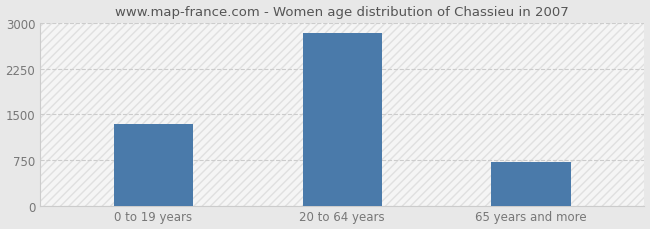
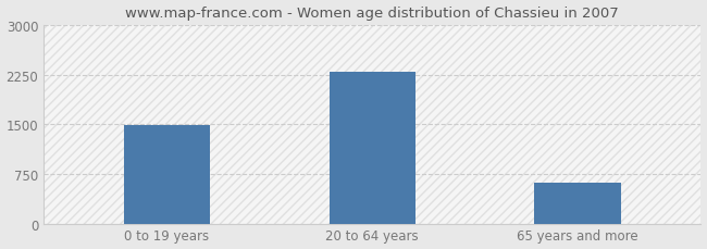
0 to 19 years: 1340 -> 1480
20 to 64 years: 2840 -> 2300
65 years and more: 720 -> 620
